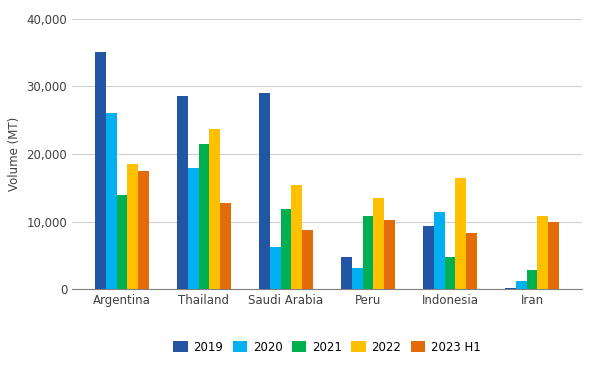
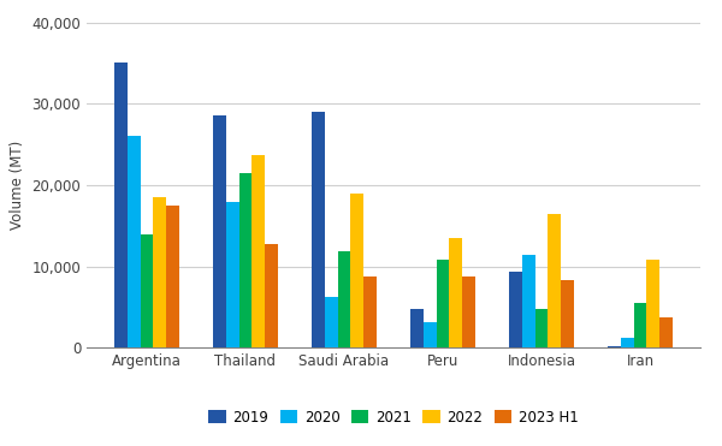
2022/Saudi Arabia: 15,400 -> 19,000
2023 H1/Peru: 10,200 -> 8,700
2021/Iran: 2,800 -> 5,500
2023 H1/Iran: 10,000 -> 3,800
